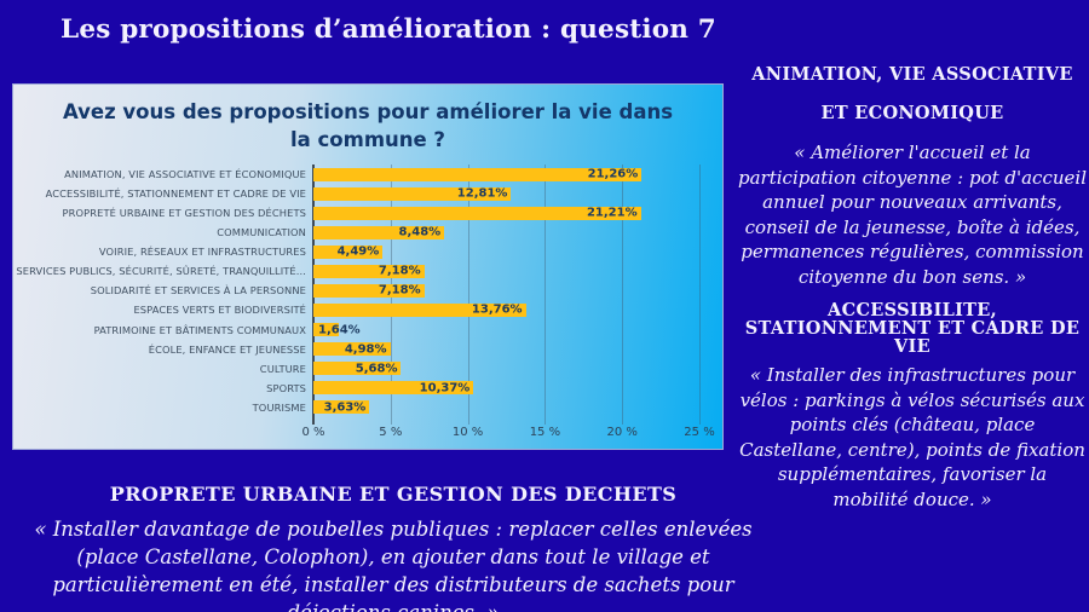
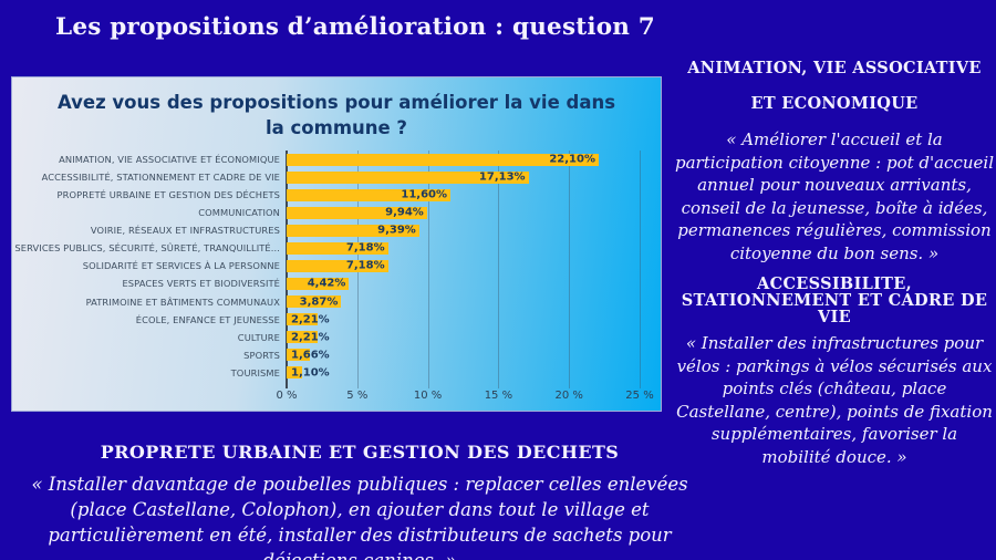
ANIMATION, VIE ASSOCIATIVE ET ÉCONOMIQUE: 21,26% -> 22,10%
ACCESSIBILITÉ, STATIONNEMENT ET CADRE DE VIE: 12,81% -> 17,13%
PROPRETÉ URBAINE ET GESTION DES DÉCHETS: 21,21% -> 11,60%
COMMUNICATION: 8,48% -> 9,94%
VOIRIE, RÉSEAUX ET INFRASTRUCTURES: 4,49% -> 9,39%
ESPACES VERTS ET BIODIVERSITÉ: 13,76% -> 4,42%
PATRIMOINE ET BÂTIMENTS COMMUNAUX: 1,64% -> 3,87%
ÉCOLE, ENFANCE ET JEUNESSE: 4,98% -> 2,21%
CULTURE: 5,68% -> 2,21%
SPORTS: 10,37% -> 1,66%
TOURISME: 3,63% -> 1,10%
